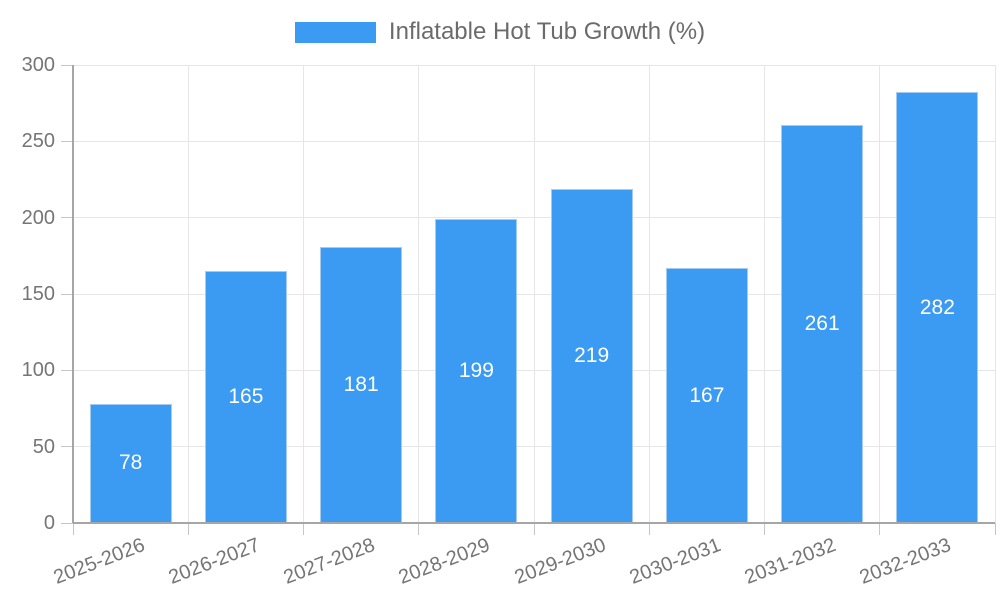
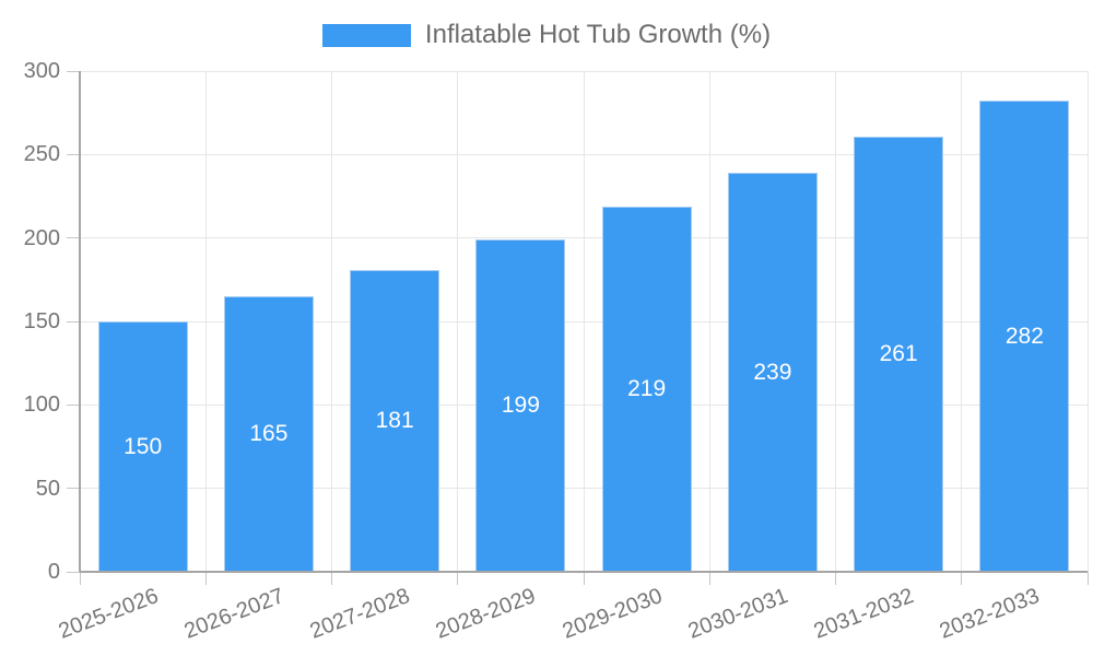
2025-2026: 78 -> 150
2030-2031: 167 -> 239
